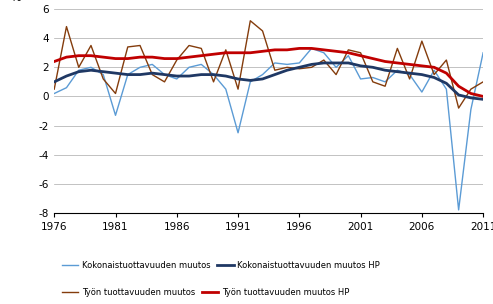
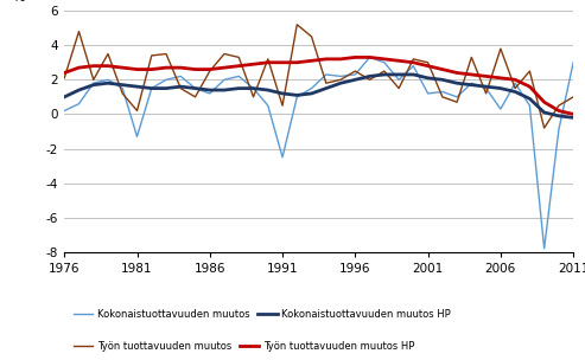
Työn tuottavuuden muutos/1976: 0.5 -> 2.1
Työn tuottavuuden muutos/1996: 1.9 -> 2.5
